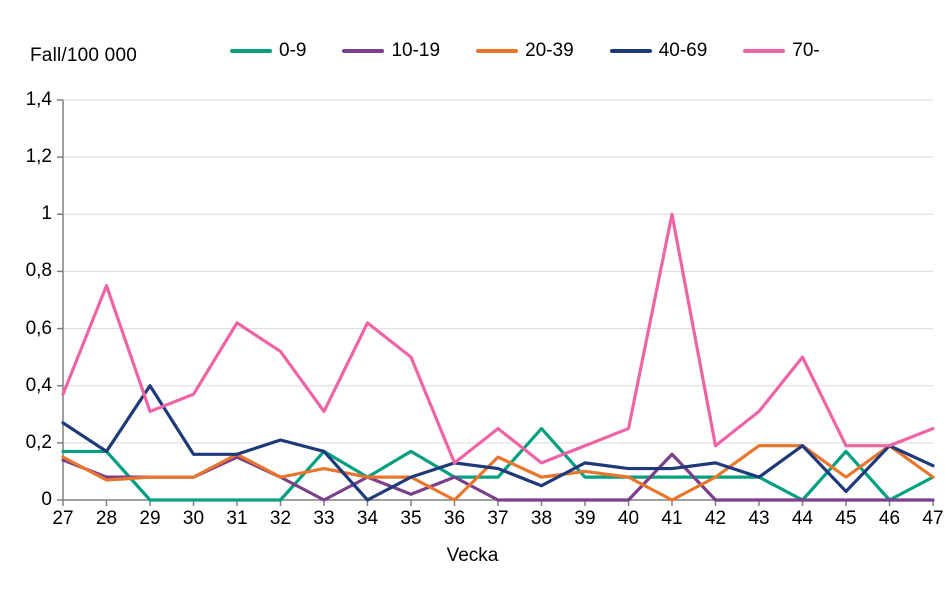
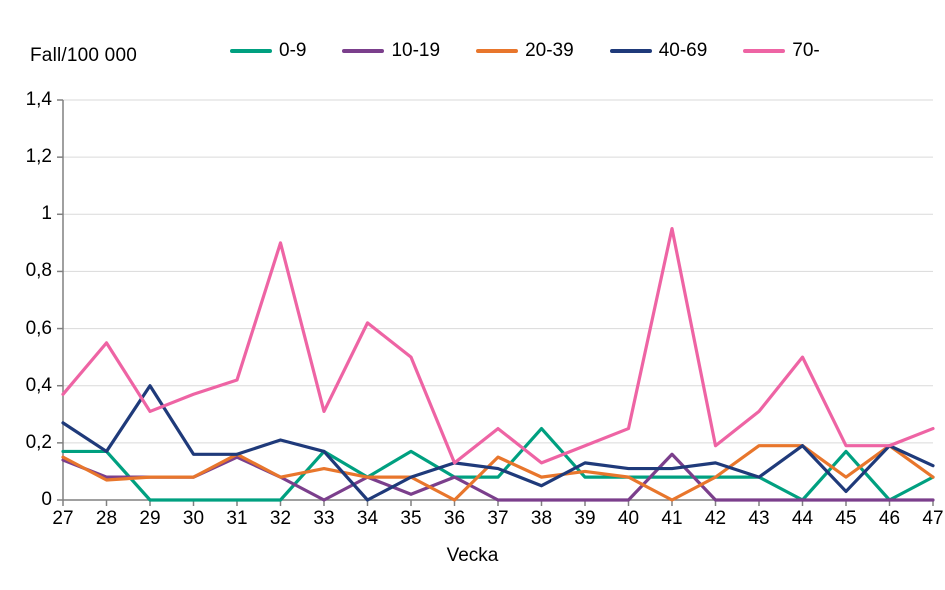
70-/28: 0,75 -> 0,55
70-/31: 0,62 -> 0,42
70-/32: 0,52 -> 0,90
70-/41: 1,00 -> 0,95
